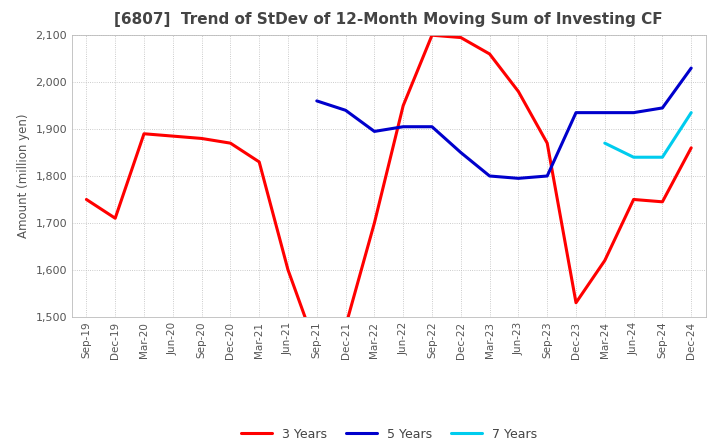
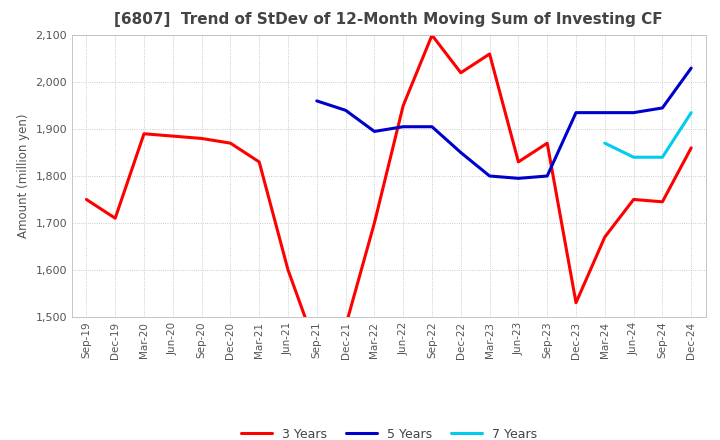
3 Years/Dec-22: 2,095 -> 2,020
3 Years/Jun-23: 1,980 -> 1,830
3 Years/Mar-24: 1,620 -> 1,670
